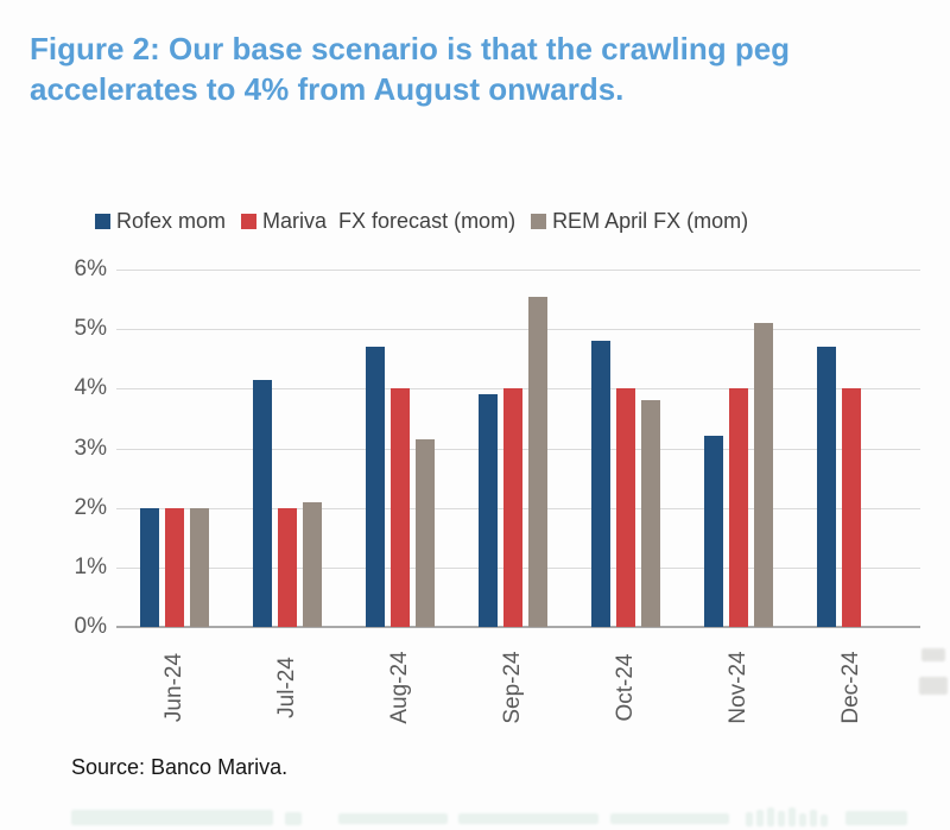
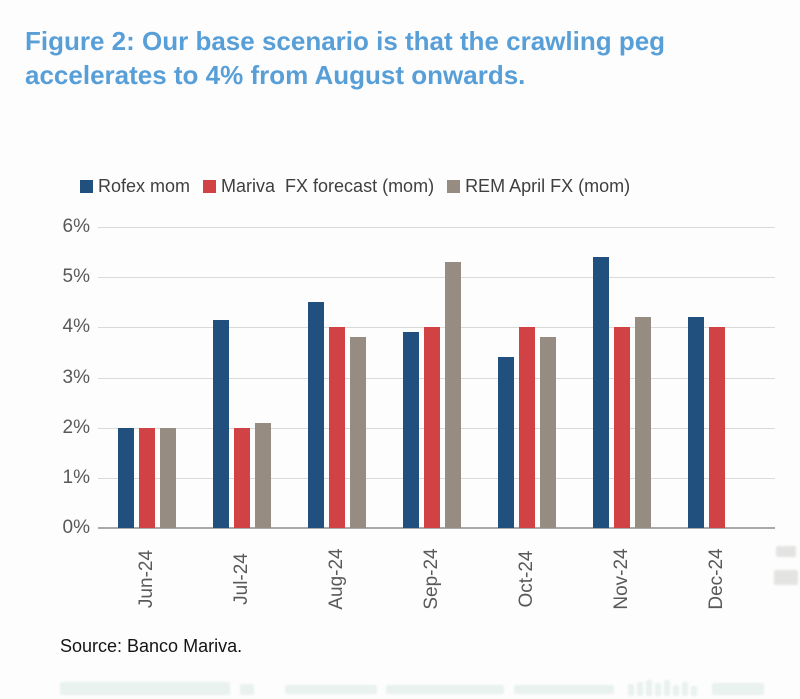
Rofex mom/Aug-24: 4.7% -> 4.5%
REM April FX (mom)/Aug-24: 3.1% -> 3.8%
REM April FX (mom)/Sep-24: 5.5% -> 5.3%
Rofex mom/Oct-24: 4.8% -> 3.4%
Rofex mom/Nov-24: 3.2% -> 5.4%
REM April FX (mom)/Nov-24: 5.1% -> 4.2%
Rofex mom/Dec-24: 4.7% -> 4.2%
